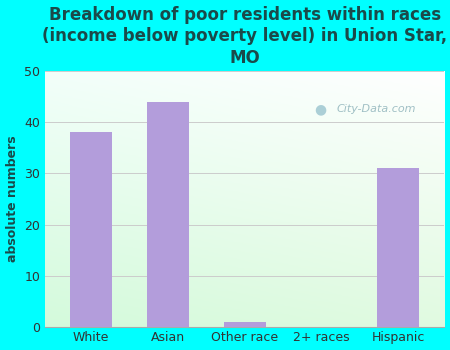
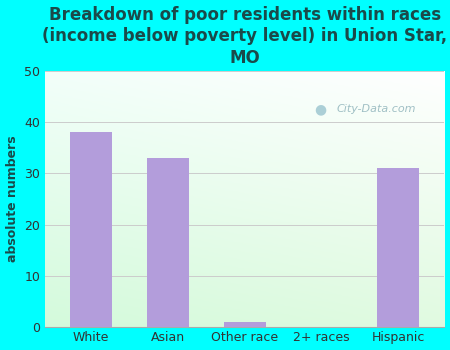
Asian: 44 -> 33
